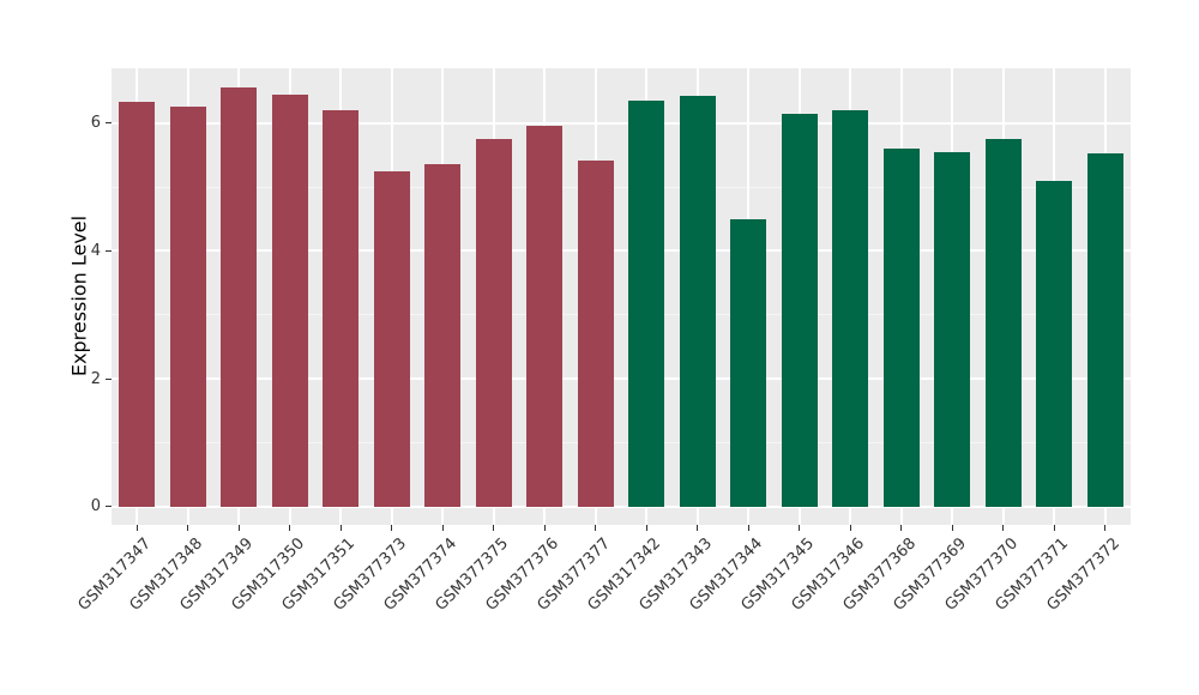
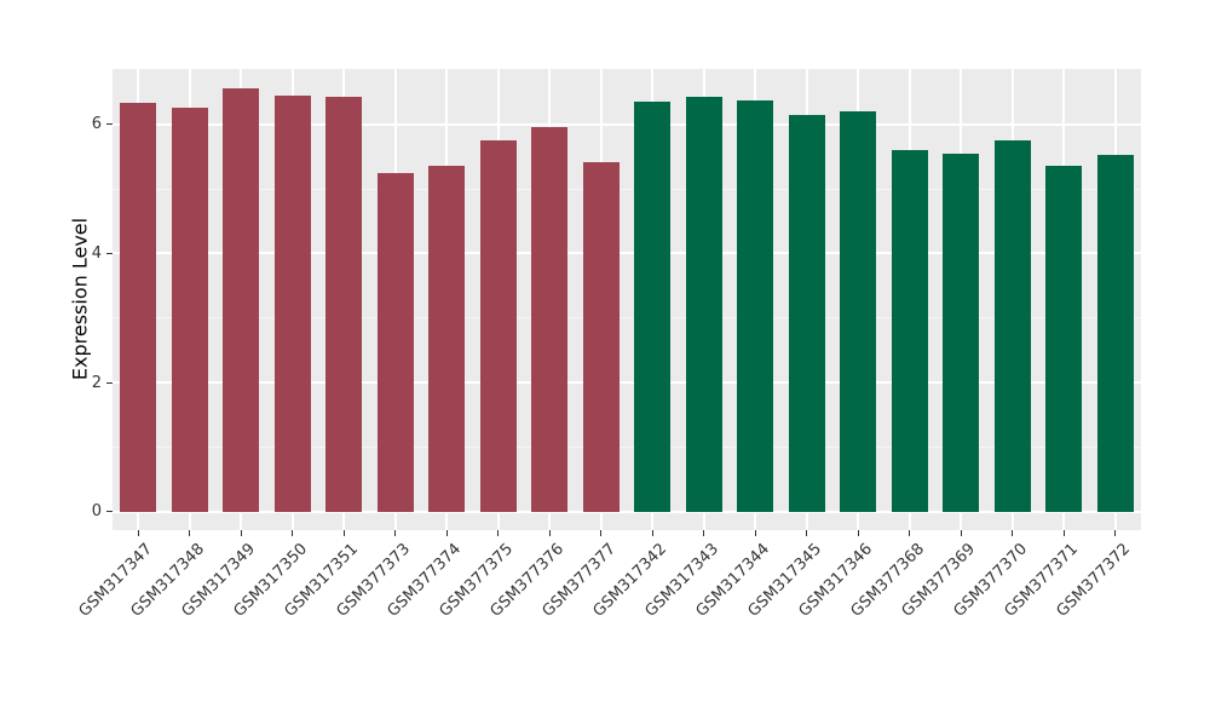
GSM317351: 6.2 -> 6.4
GSM317344: 4.5 -> 6.4
GSM377371: 5.1 -> 5.4
